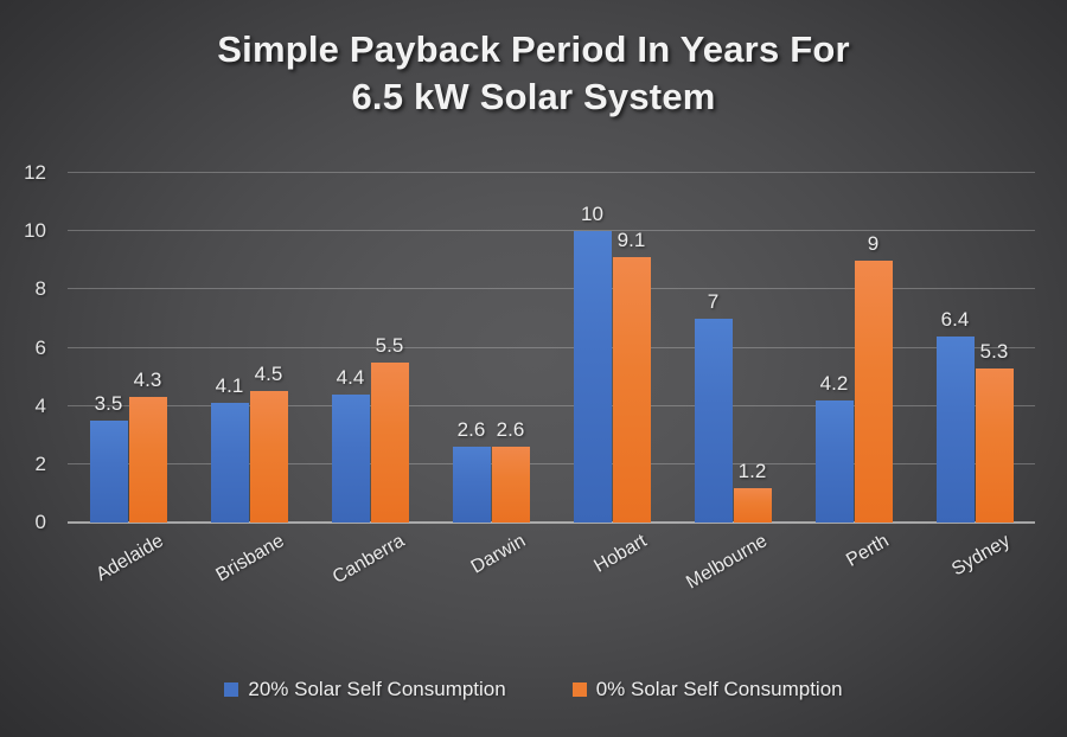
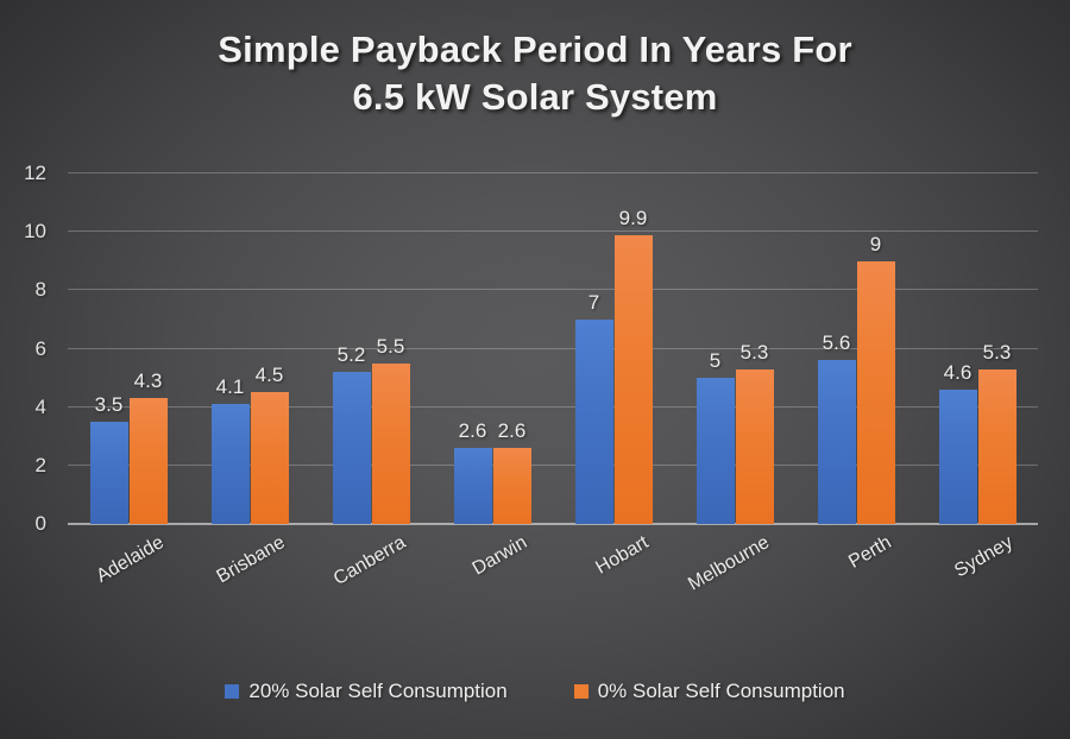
20% Solar Self Consumption/Canberra: 4.4 -> 5.2
20% Solar Self Consumption/Hobart: 10 -> 7
0% Solar Self Consumption/Hobart: 9.1 -> 9.9
20% Solar Self Consumption/Melbourne: 7 -> 5
0% Solar Self Consumption/Melbourne: 1.2 -> 5.3
20% Solar Self Consumption/Perth: 4.2 -> 5.6
20% Solar Self Consumption/Sydney: 6.4 -> 4.6
